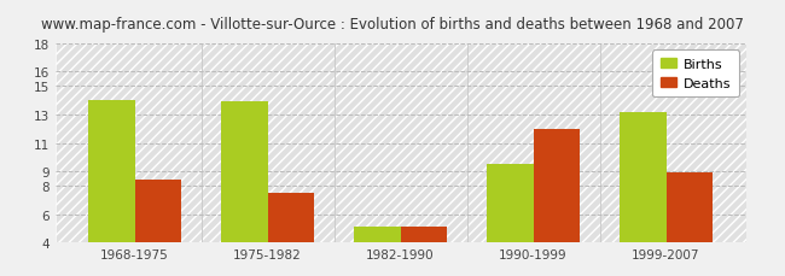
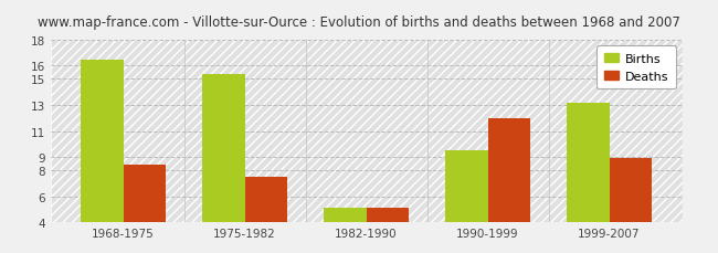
Births/1968-1975: 14.0 -> 16.5
Births/1975-1982: 13.9 -> 15.4
